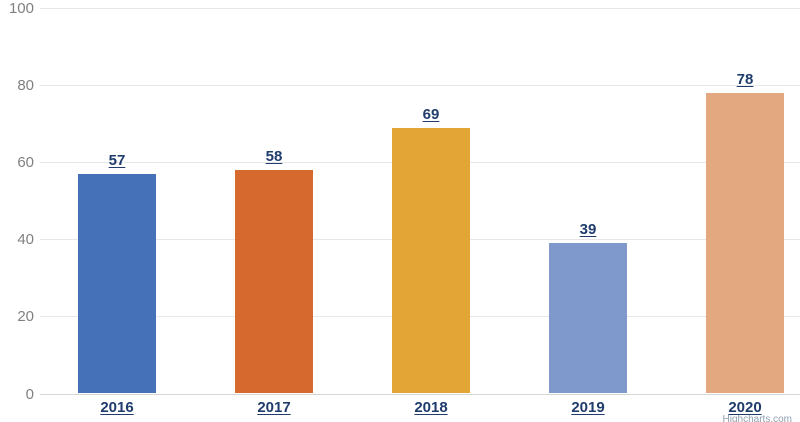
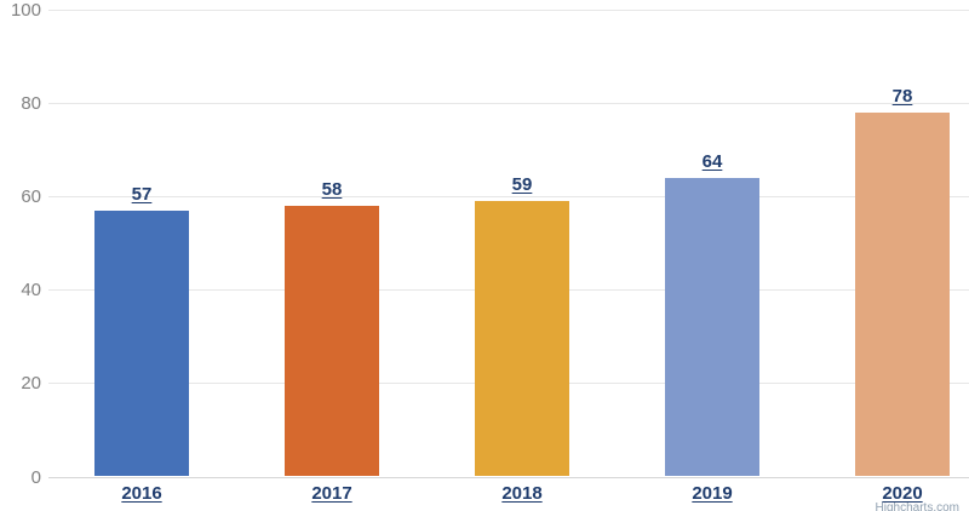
2018: 69 -> 59
2019: 39 -> 64
